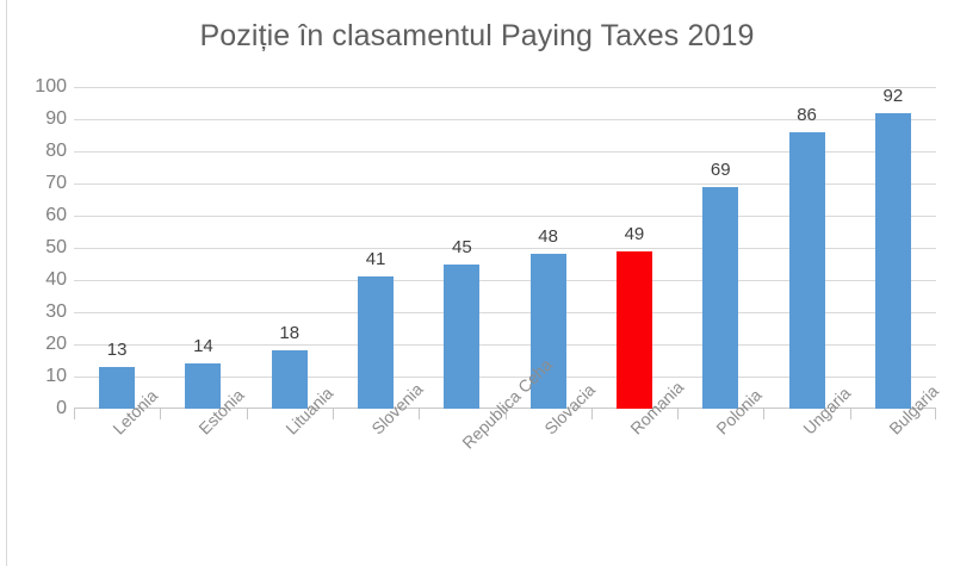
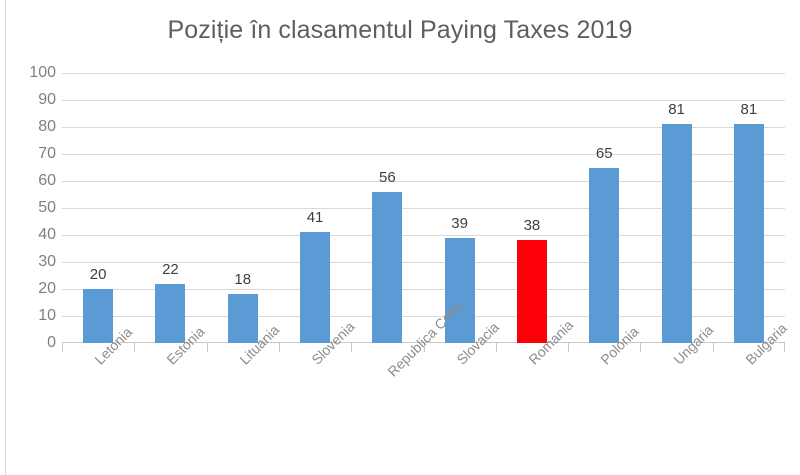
Letonia: 13 -> 20
Estonia: 14 -> 22
Republica Ceha: 45 -> 56
Slovacia: 48 -> 39
Romania: 49 -> 38
Polonia: 69 -> 65
Ungaria: 86 -> 81
Bulgaria: 92 -> 81
